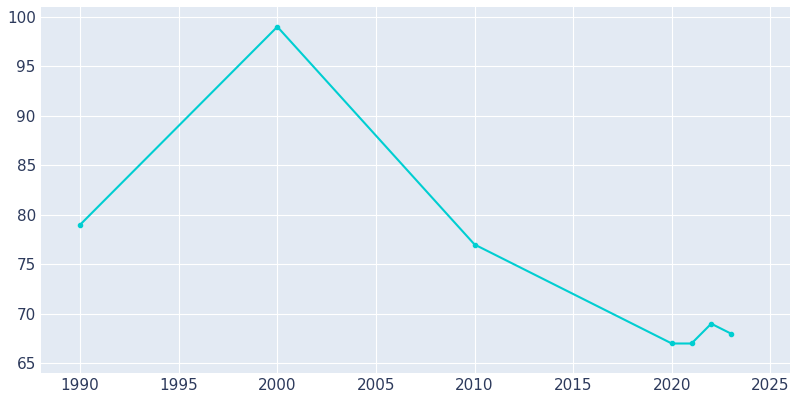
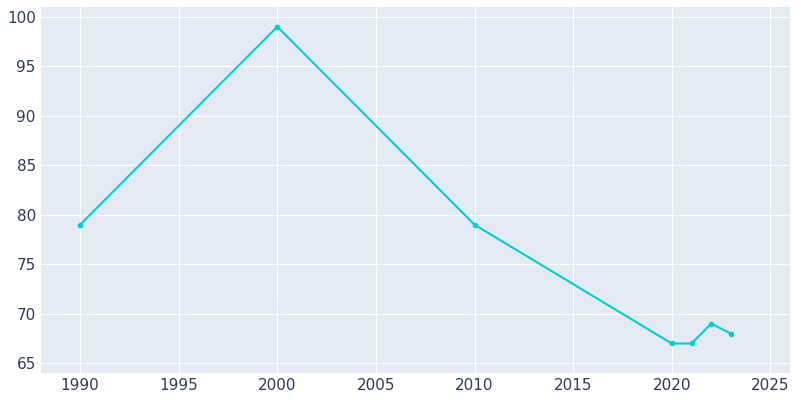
2010: 77 -> 79
